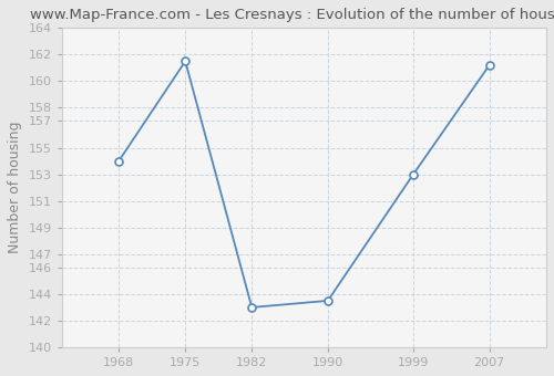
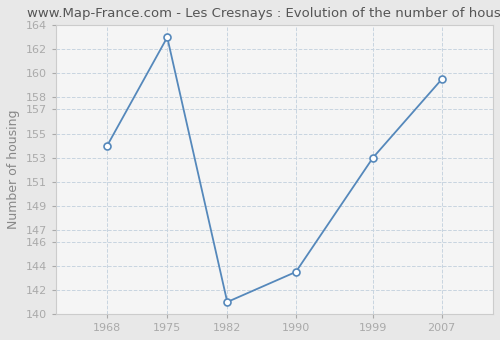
1975: 161.5 -> 163.0
1982: 143.0 -> 141.0
2007: 161.2 -> 159.5
